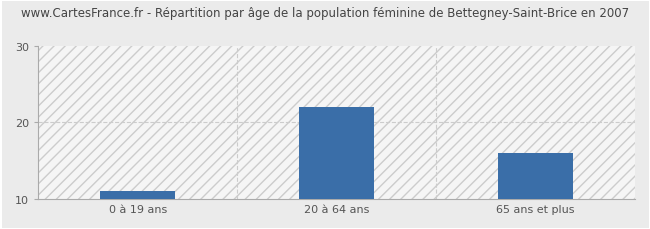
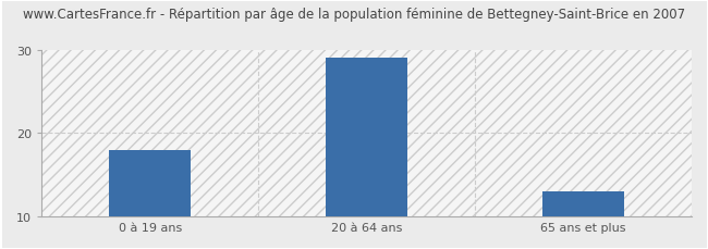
0 à 19 ans: 11 -> 18
20 à 64 ans: 22 -> 29
65 ans et plus: 16 -> 13
